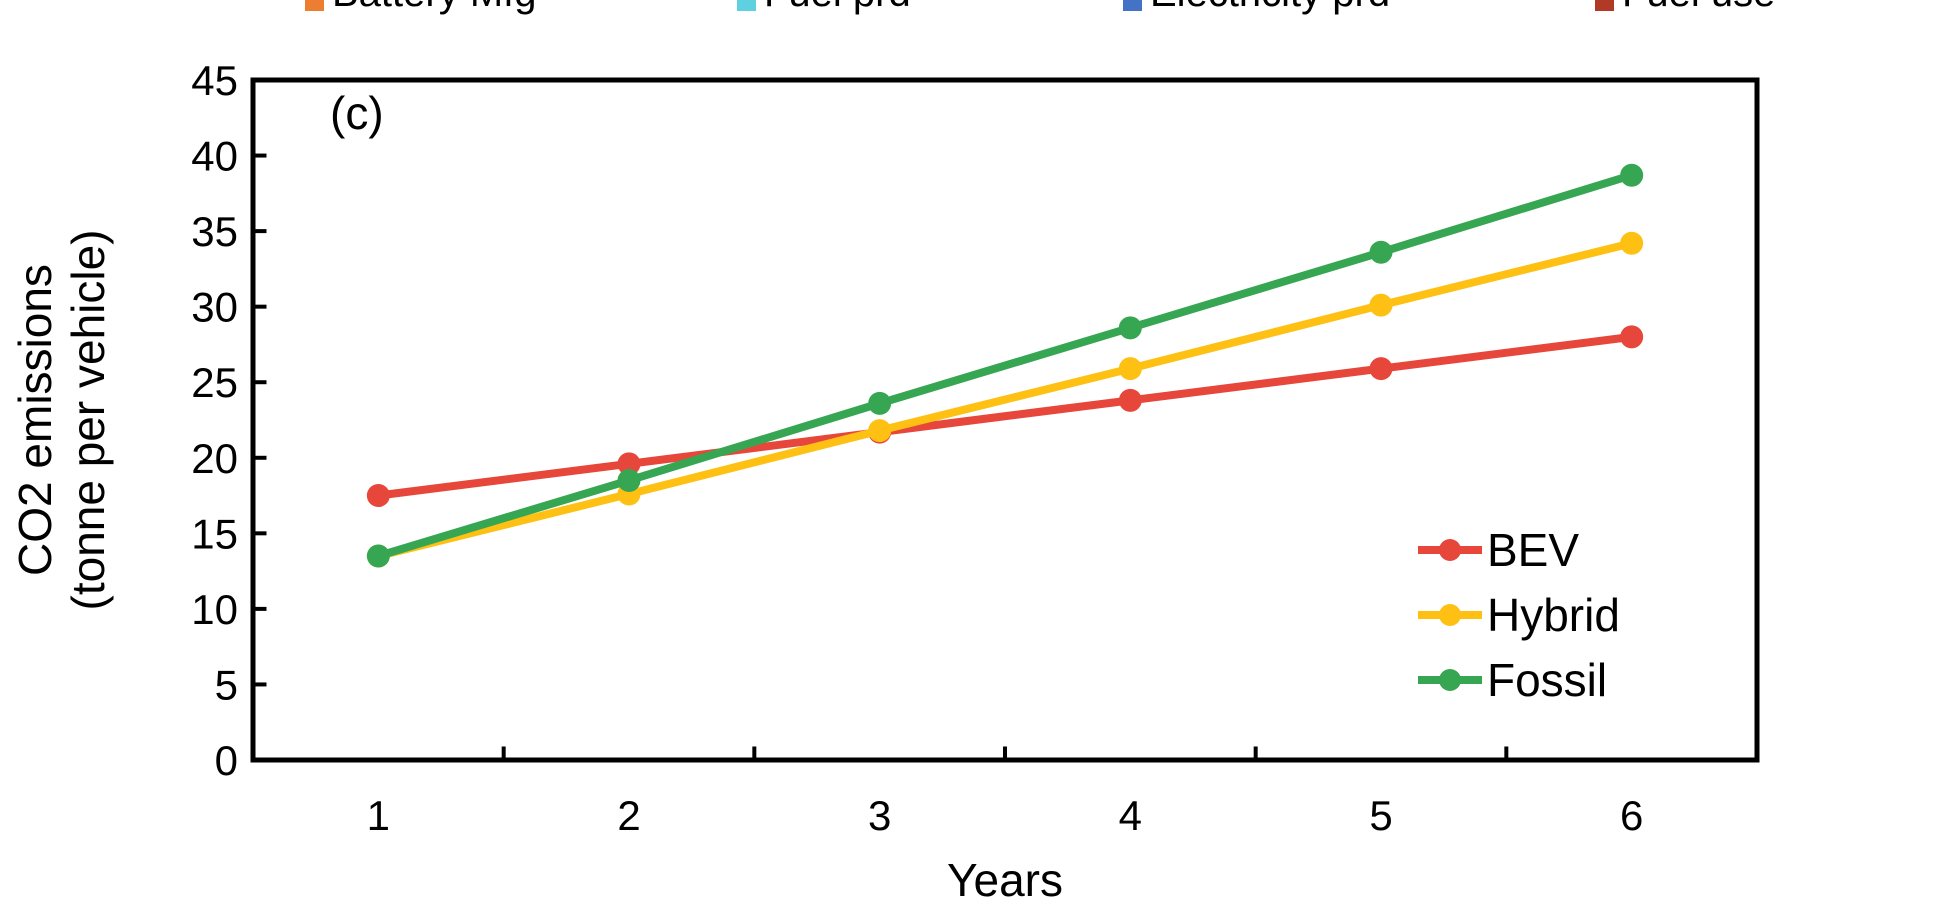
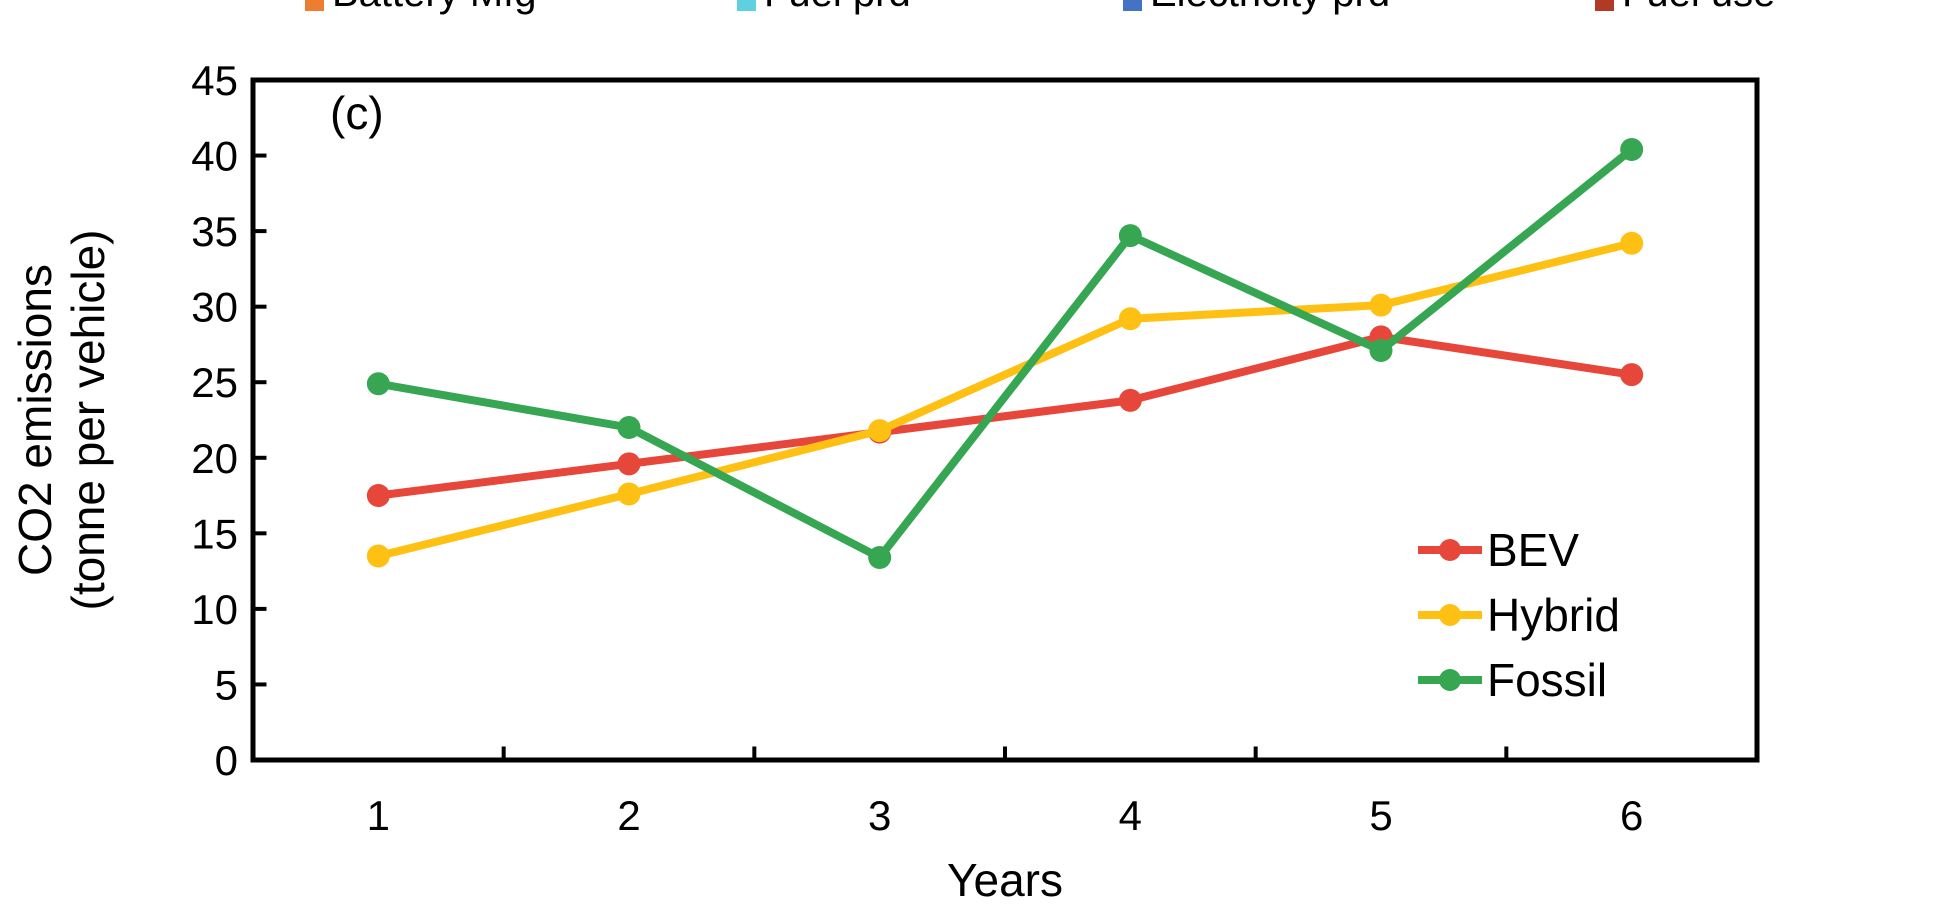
Fossil/1: 13.5 -> 24.9
Fossil/2: 18.5 -> 22.0
Fossil/3: 23.6 -> 13.4
Hybrid/4: 25.9 -> 29.2
Fossil/4: 28.6 -> 34.7
BEV/5: 25.9 -> 28.0
Fossil/5: 33.6 -> 27.1
BEV/6: 28.0 -> 25.5
Fossil/6: 38.7 -> 40.4
